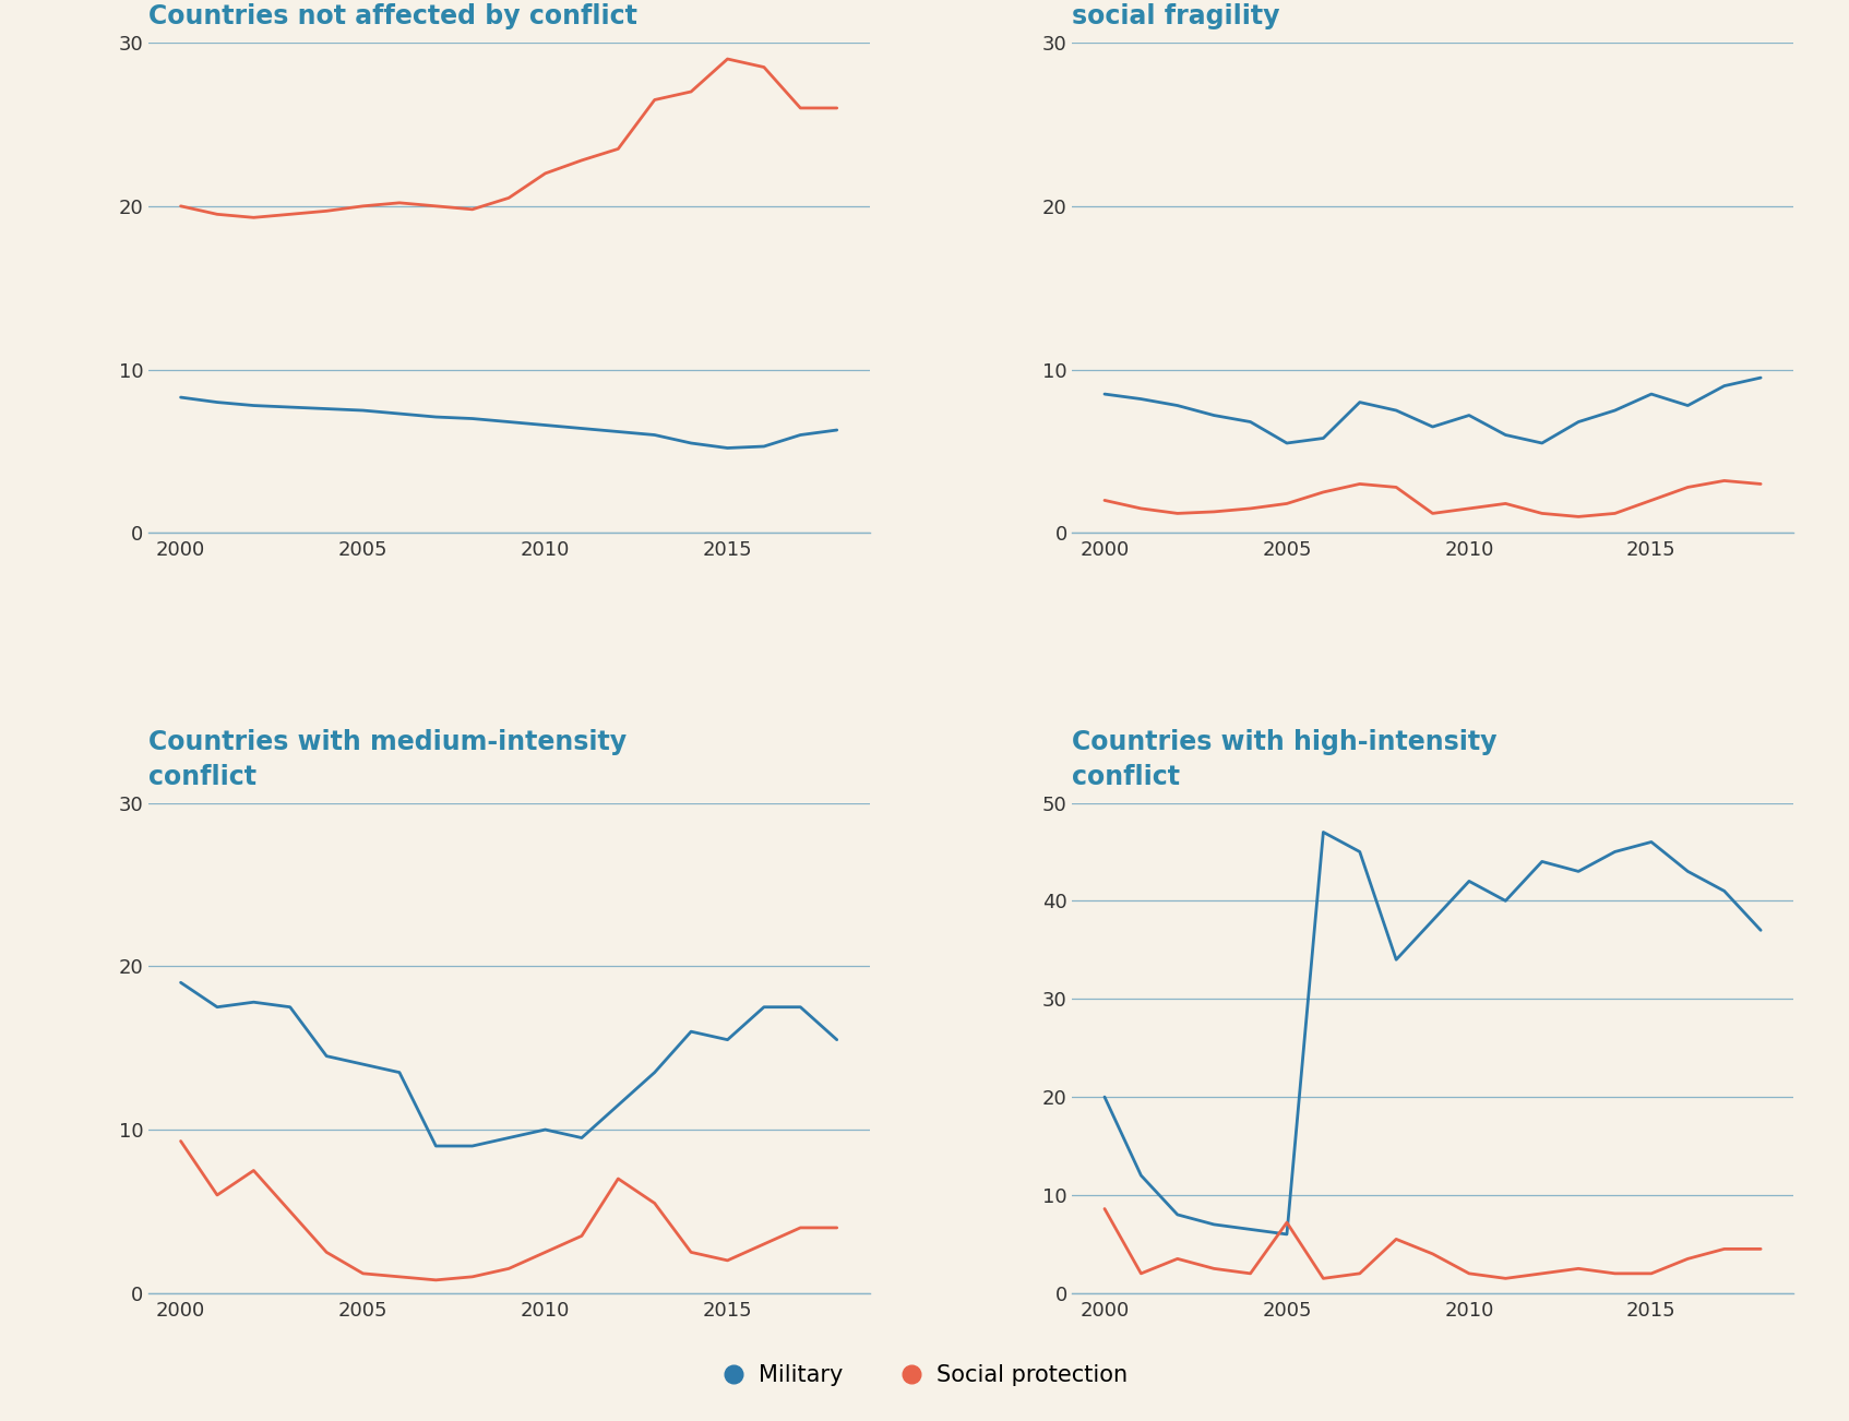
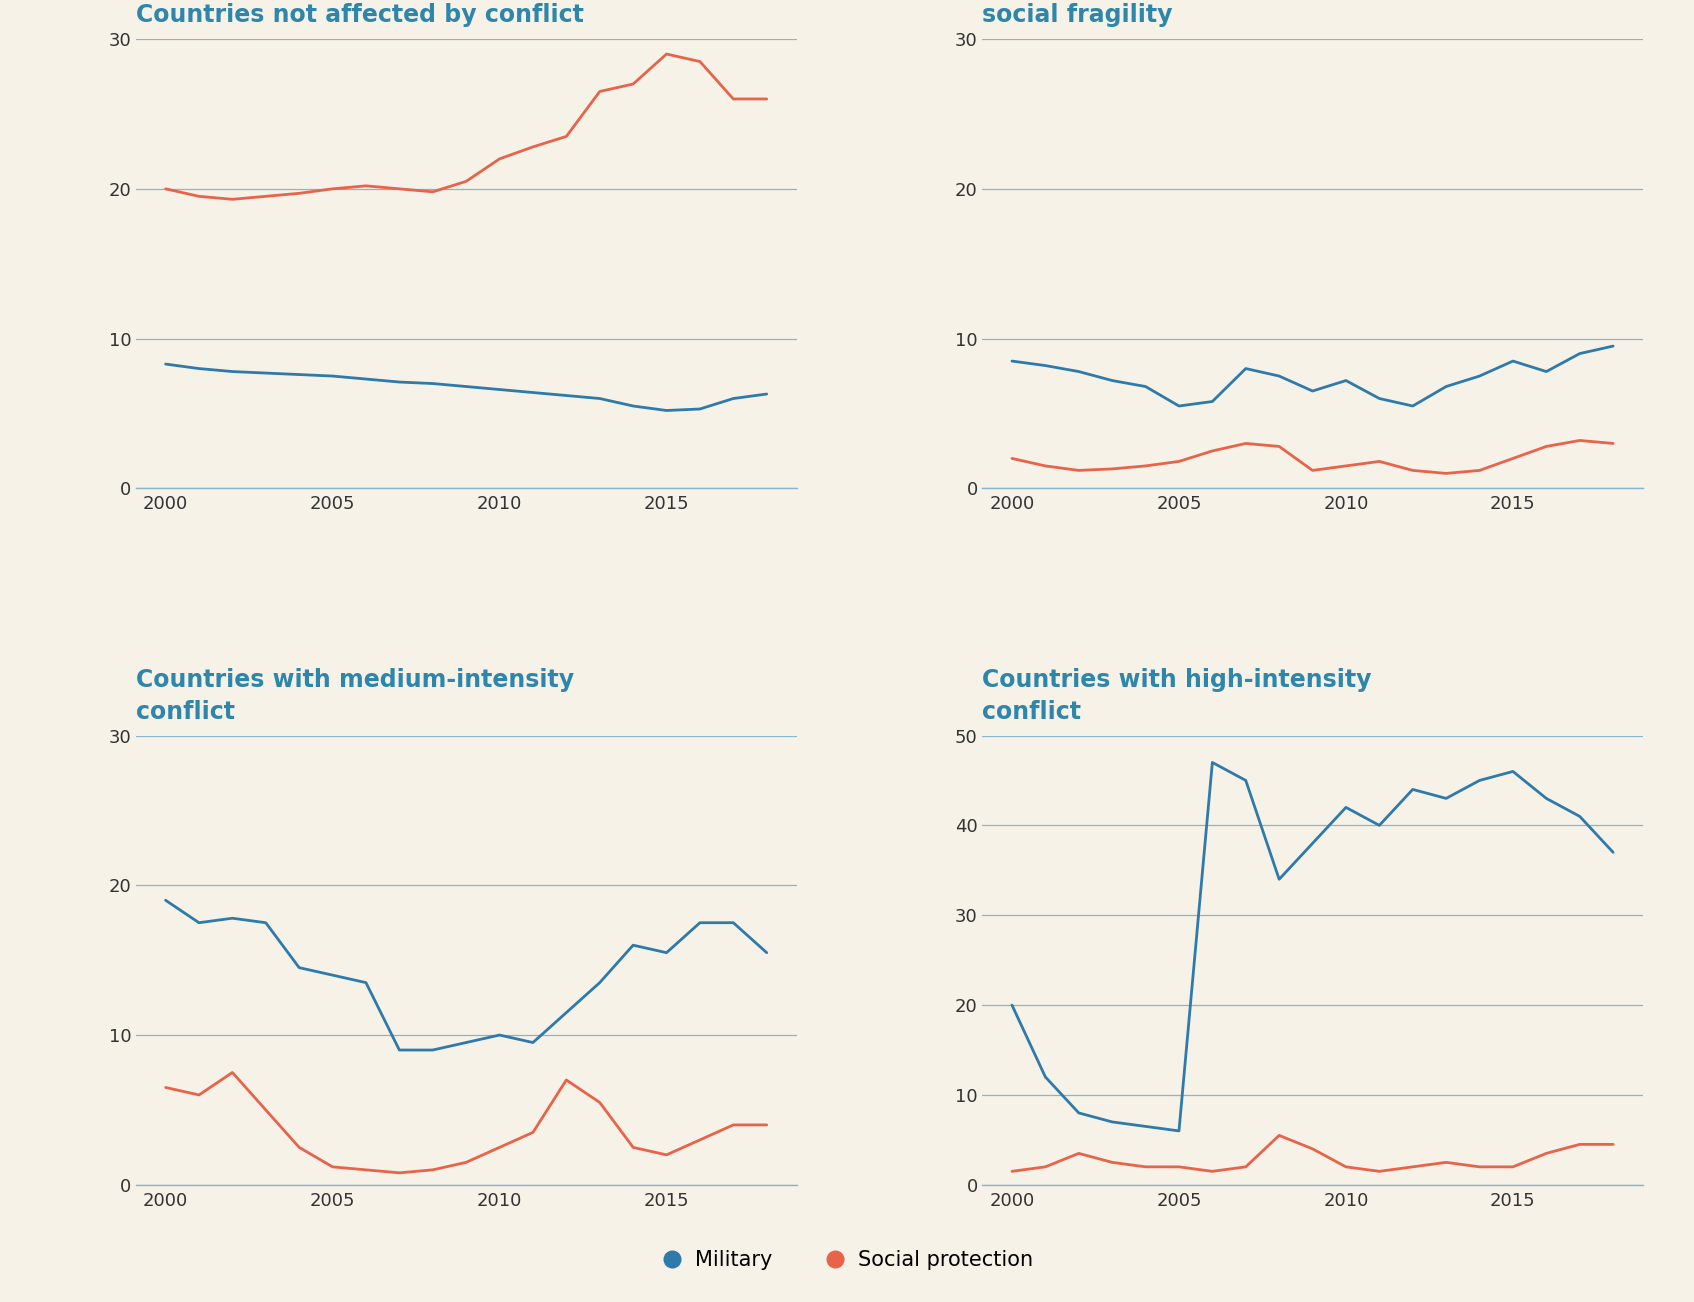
Countries with medium-intensity conflict/Social protection/2000: 9.3 -> 6.5
Countries with high-intensity conflict/Social protection/2000: 8.6 -> 1.5
Countries with high-intensity conflict/Social protection/2005: 7.2 -> 2.0
